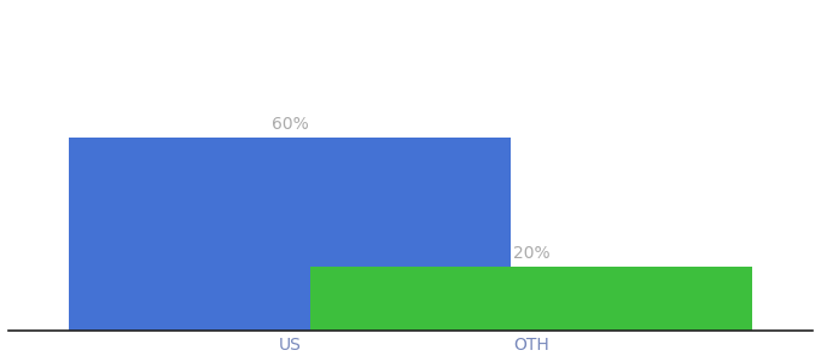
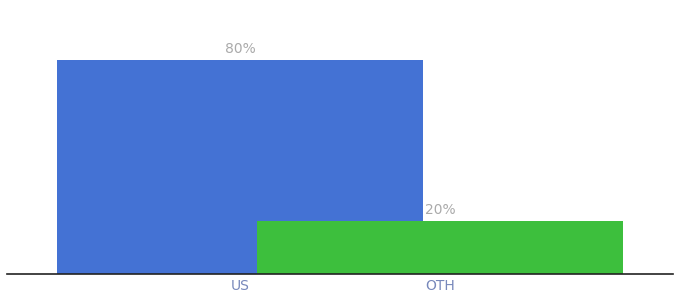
US: 60% -> 80%
